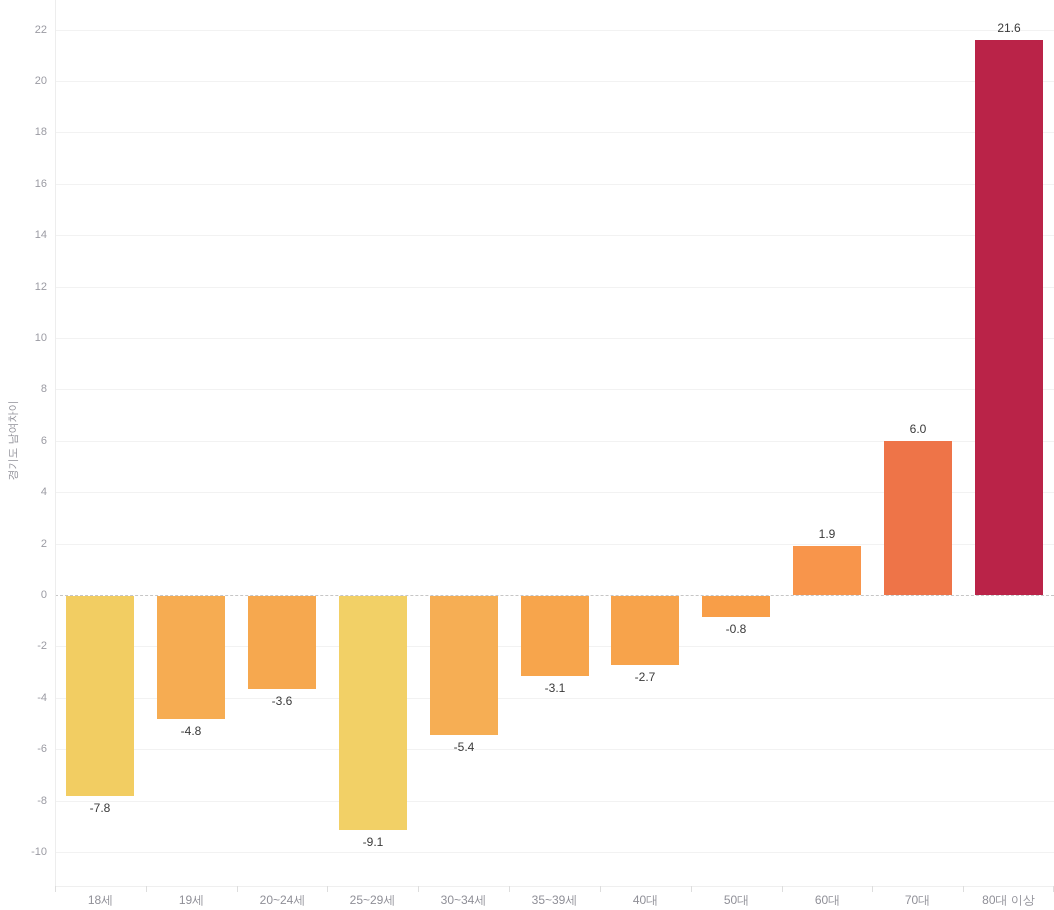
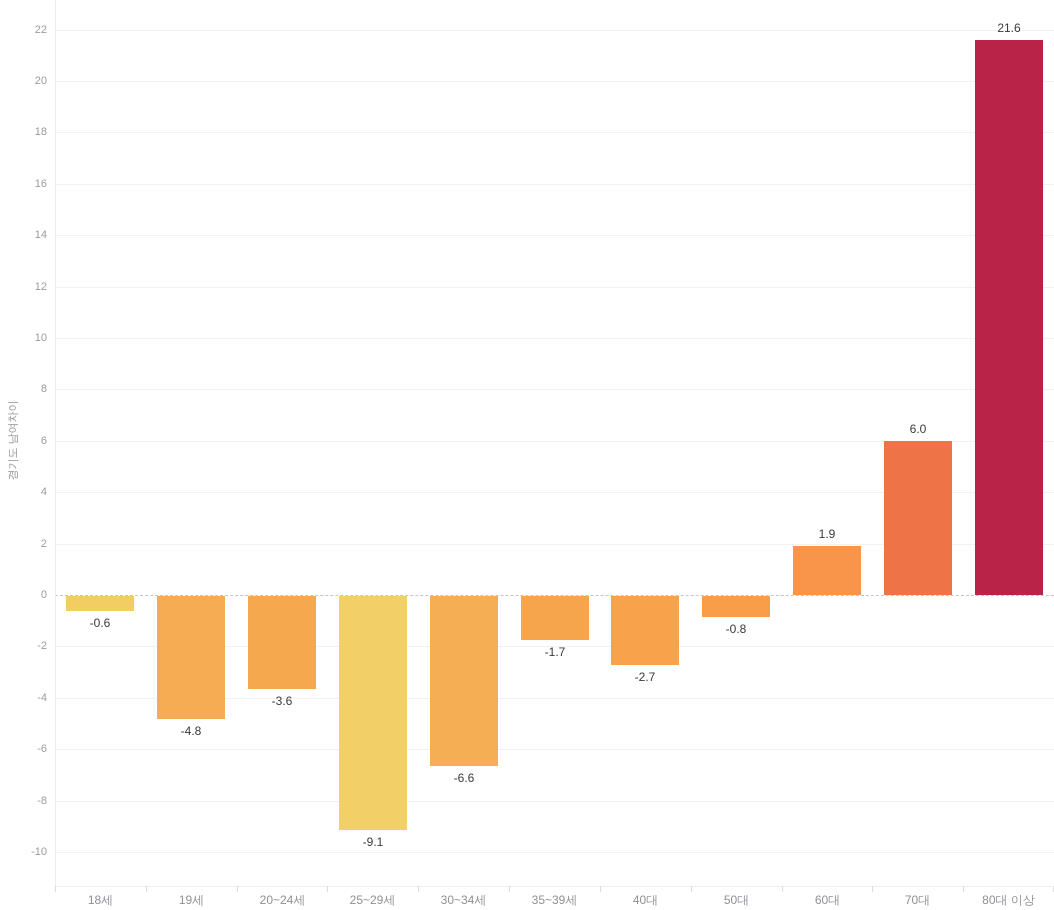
18세: -7.8 -> -0.6
30~34세: -5.4 -> -6.6
35~39세: -3.1 -> -1.7
